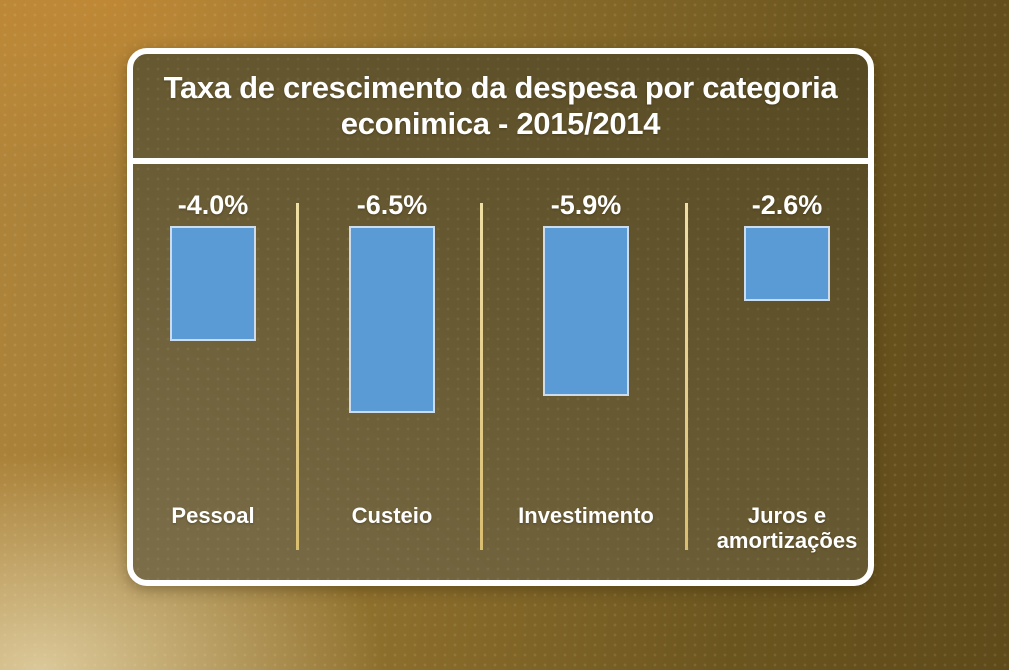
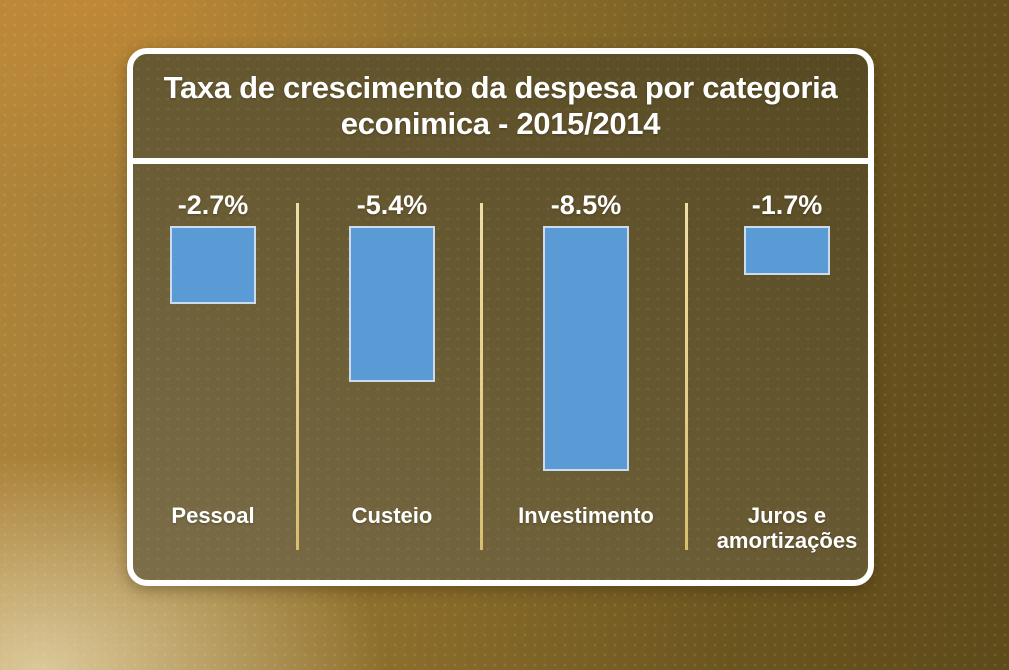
Pessoal: -4.0% -> -2.7%
Custeio: -6.5% -> -5.4%
Investimento: -5.9% -> -8.5%
Juros e amortizações: -2.6% -> -1.7%
